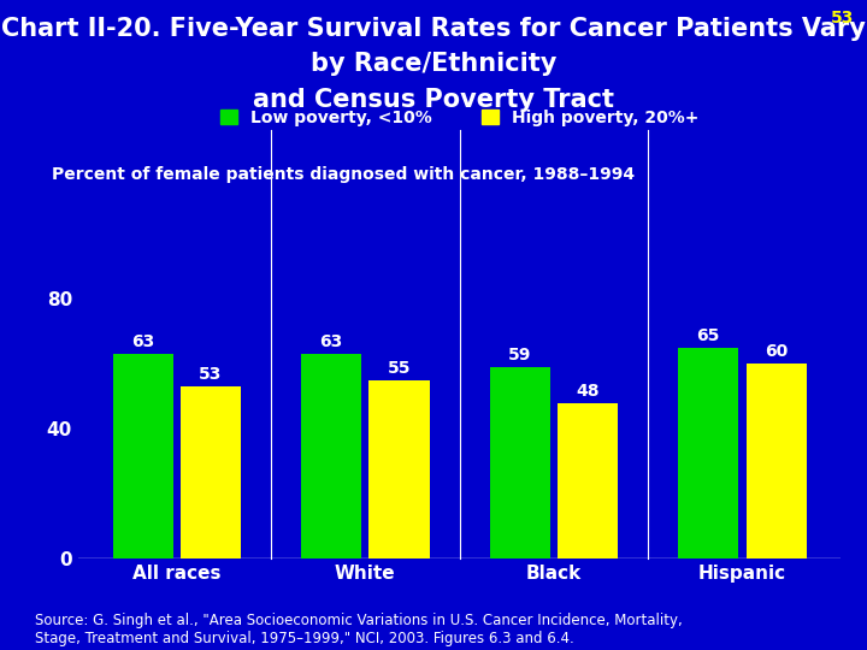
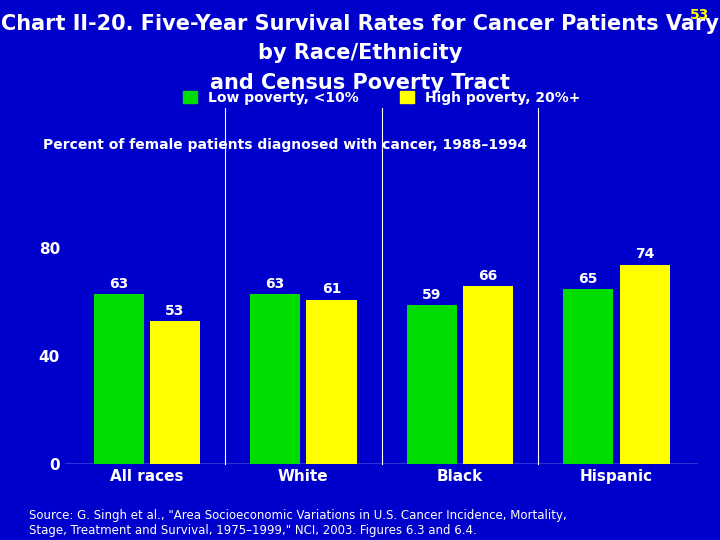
High poverty, 20%+/White: 55 -> 61
High poverty, 20%+/Black: 48 -> 66
High poverty, 20%+/Hispanic: 60 -> 74
